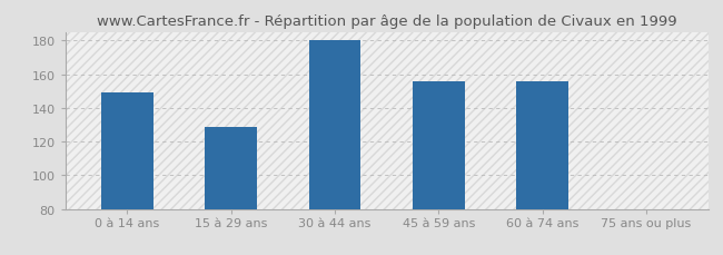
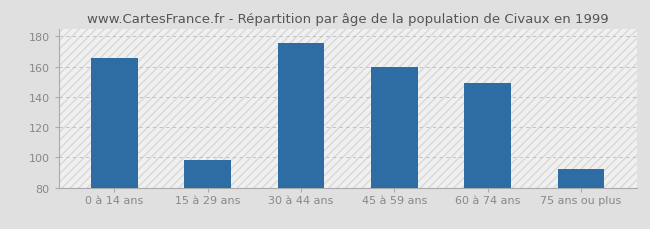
0 à 14 ans: 149 -> 166
15 à 29 ans: 129 -> 98
30 à 44 ans: 180 -> 176
45 à 59 ans: 156 -> 160
60 à 74 ans: 156 -> 149
75 ans ou plus: 80 -> 92
